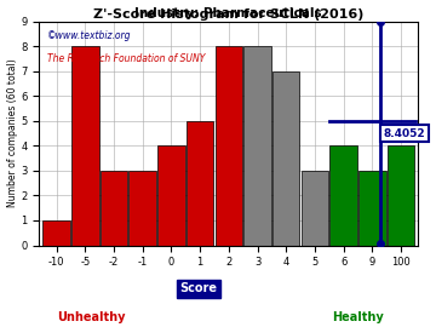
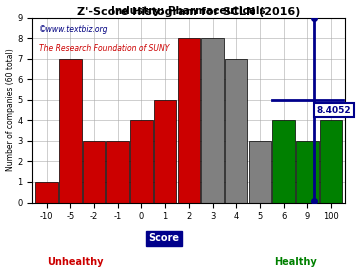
-5: 8 -> 7
